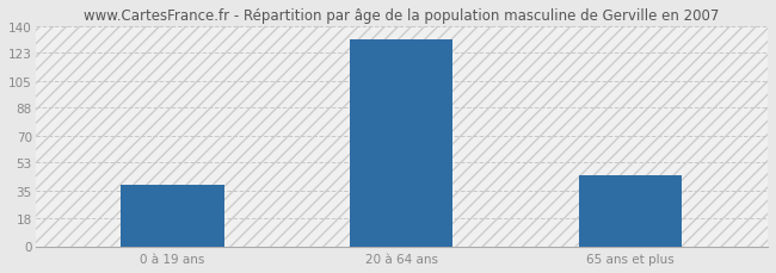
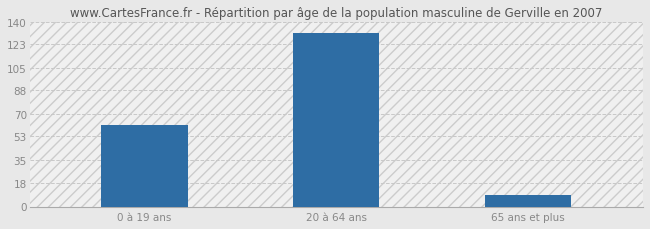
0 à 19 ans: 39 -> 62
65 ans et plus: 45 -> 9
